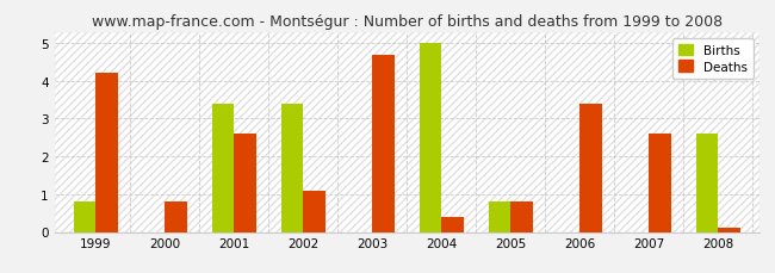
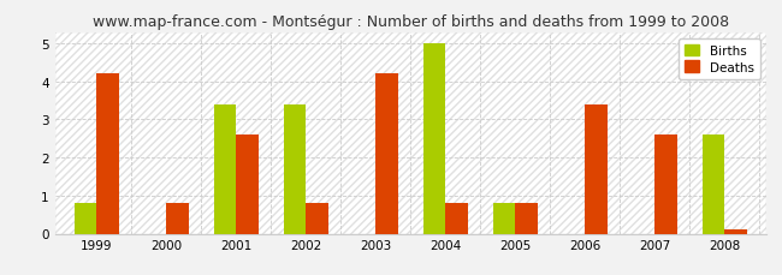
Deaths/2002: 1.1 -> 0.8
Deaths/2003: 4.7 -> 4.2
Deaths/2004: 0.4 -> 0.8
